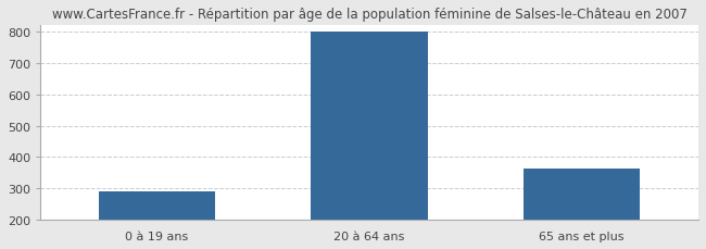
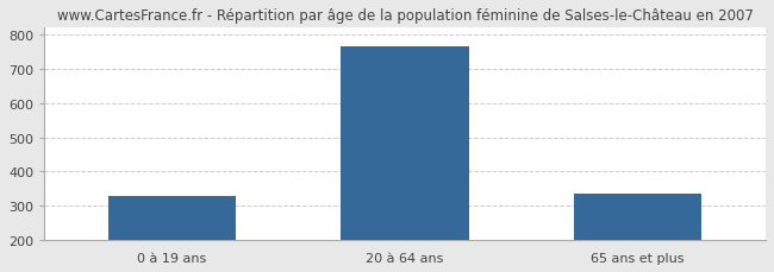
0 à 19 ans: 292 -> 330
20 à 64 ans: 800 -> 765
65 ans et plus: 362 -> 335
